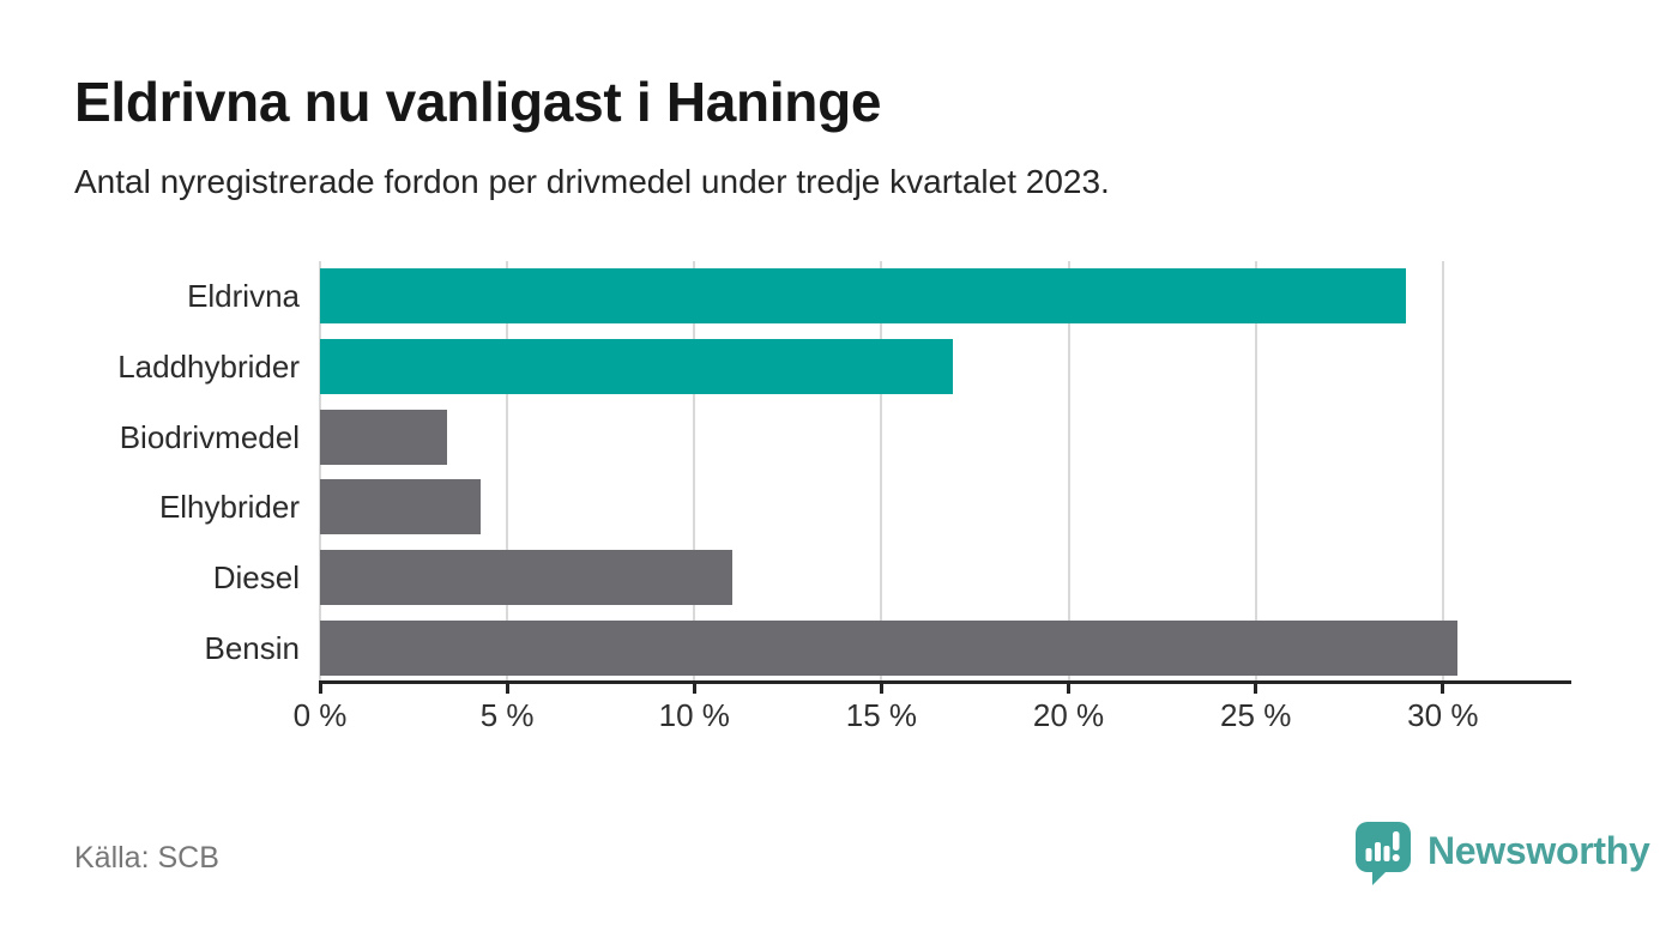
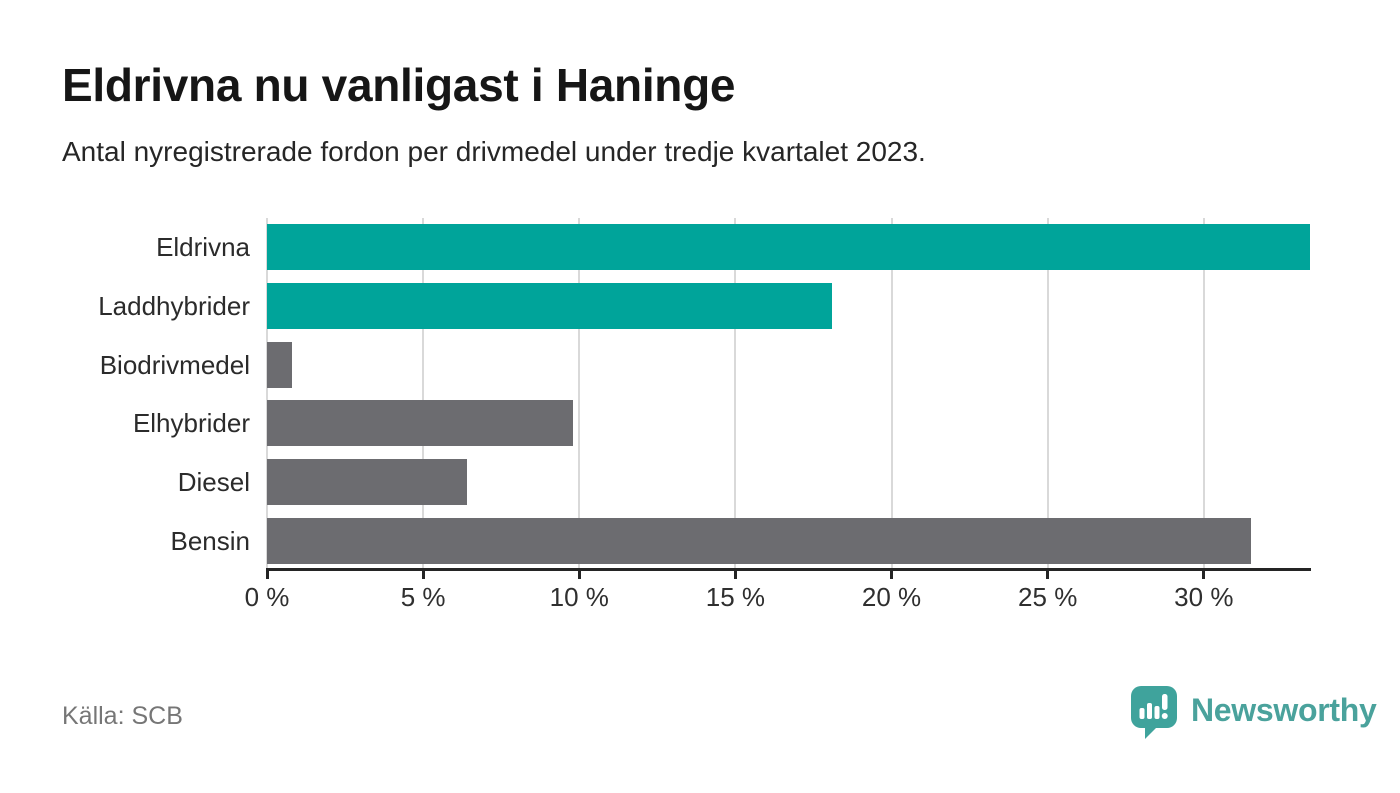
Eldrivna: 29.0% -> 33.4%
Laddhybrider: 16.9% -> 18.1%
Biodrivmedel: 3.4% -> 0.8%
Elhybrider: 4.3% -> 9.8%
Diesel: 11.0% -> 6.4%
Bensin: 30.4% -> 31.5%
